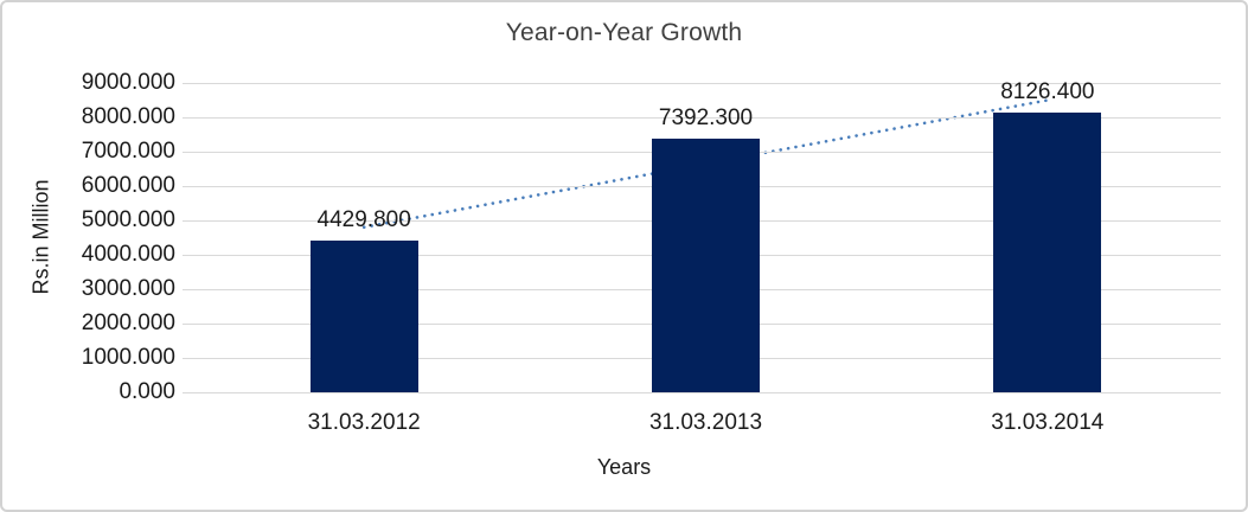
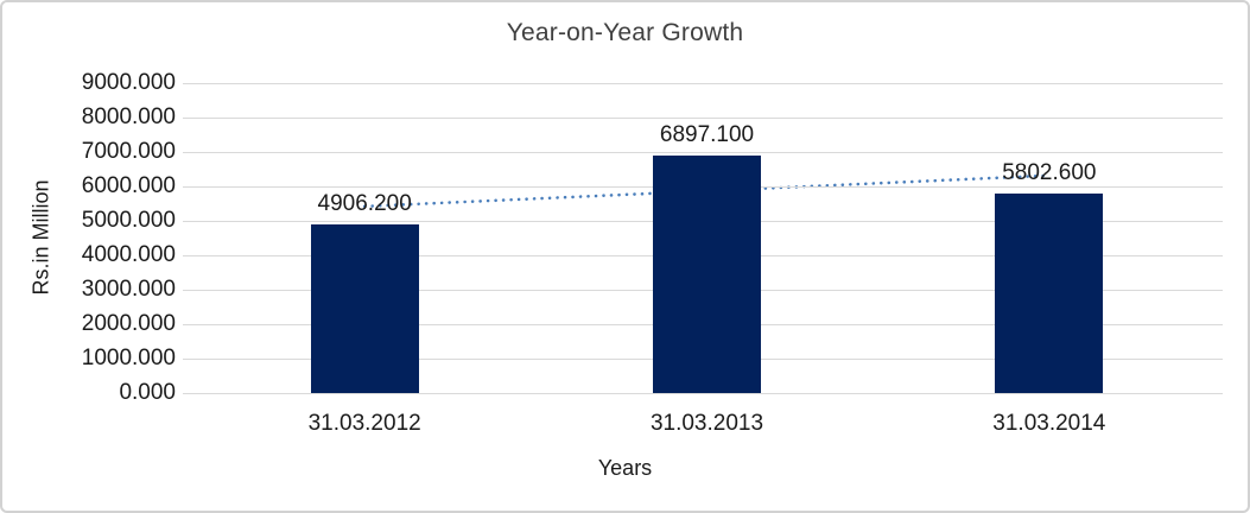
31.03.2012: 4429.800 -> 4906.200
31.03.2013: 7392.300 -> 6897.100
31.03.2014: 8126.400 -> 5802.600
